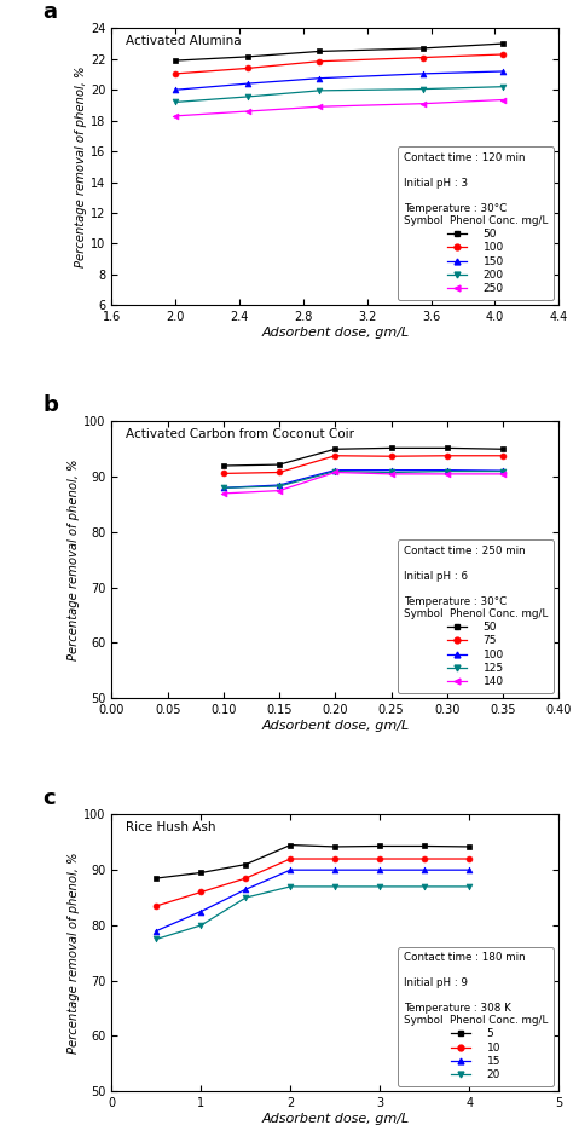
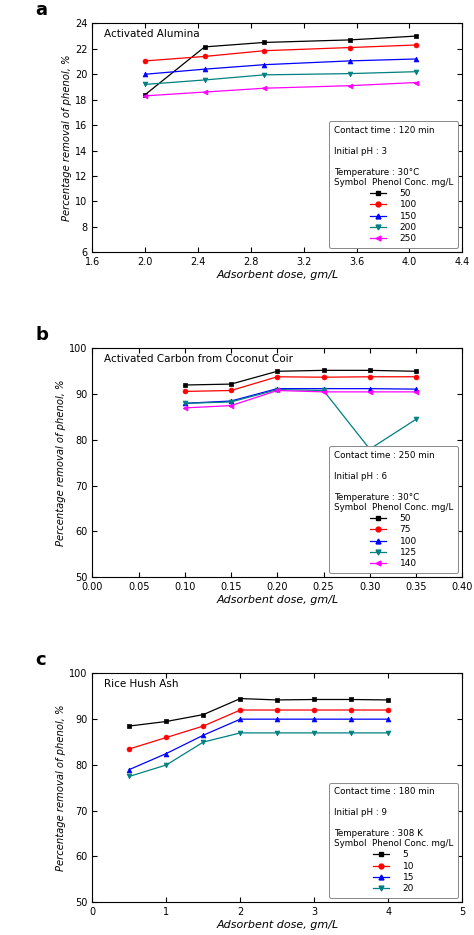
50/2.0: 21.9 -> 18.4
125/0.30: 91.0 -> 78.0
125/0.35: 91.0 -> 84.5
